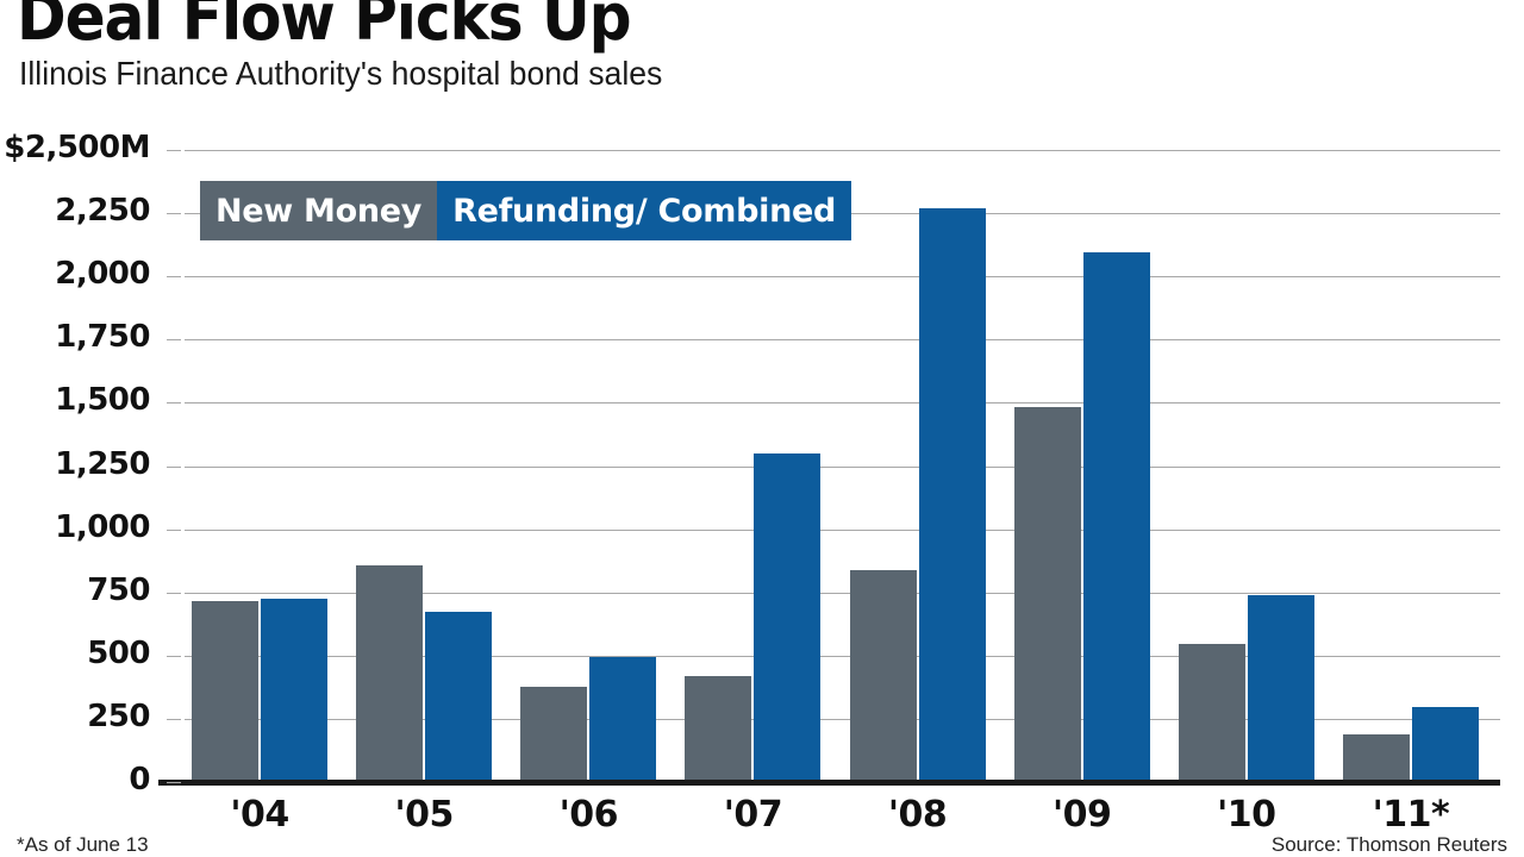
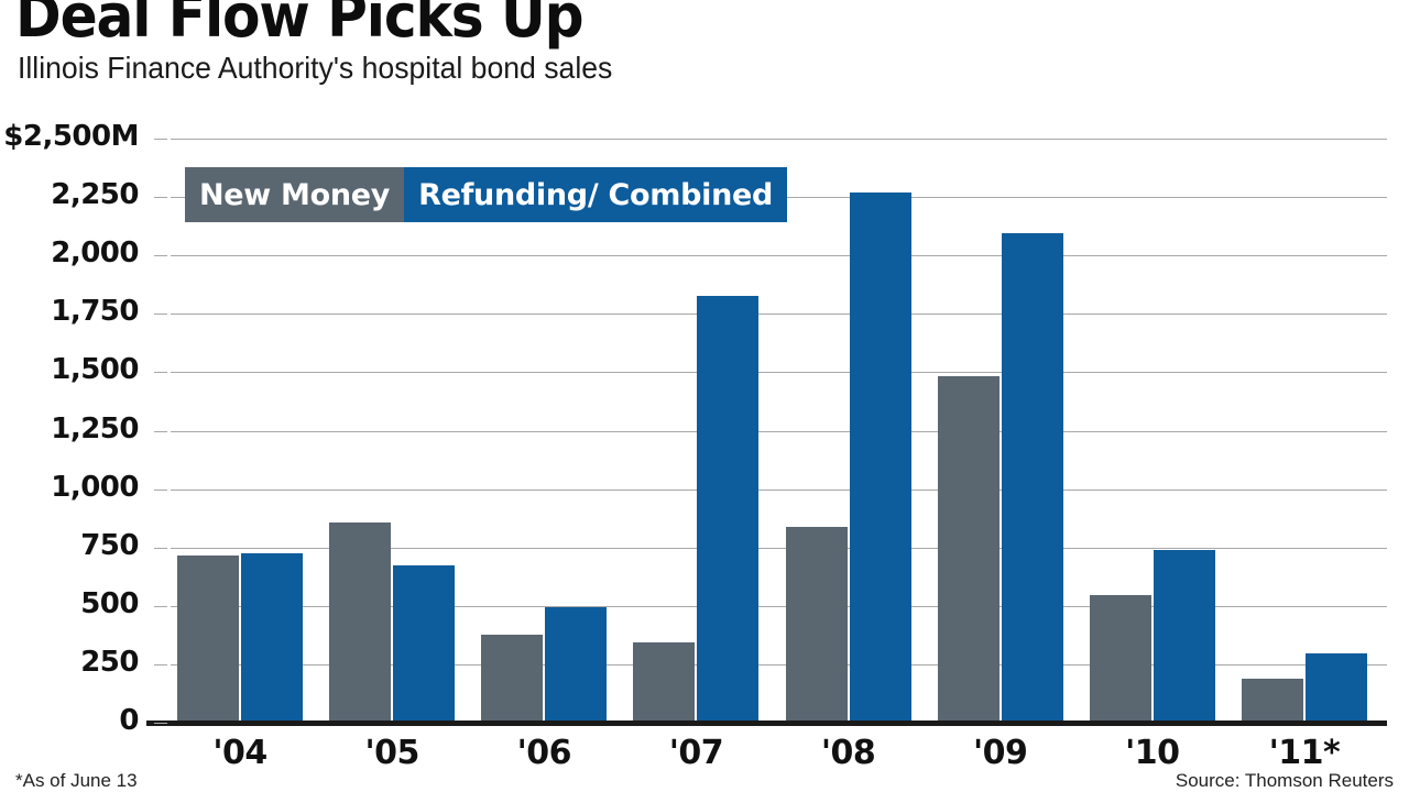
New Money/'07: $420M -> $340M
Refunding/ Combined/'07: $1300M -> $1820M
